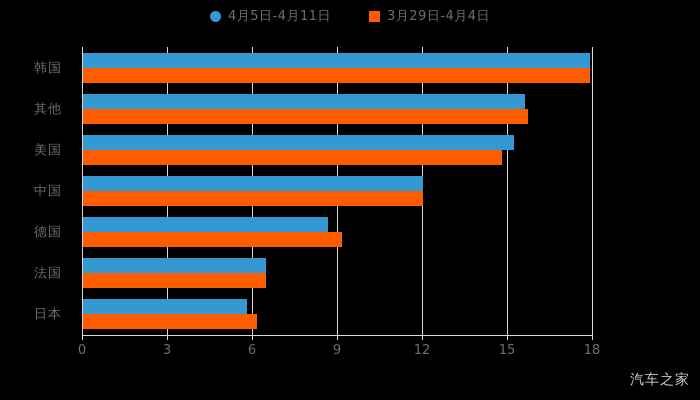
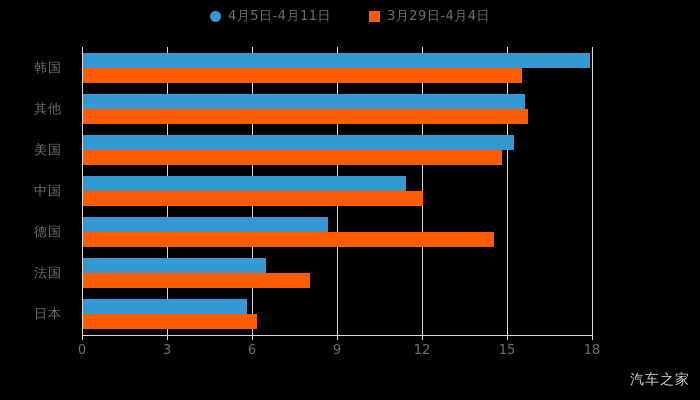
3月29日-4月4日/韩国: 17.9 -> 15.5
4月5日-4月11日/中国: 12.0 -> 11.4
3月29日-4月4日/德国: 9.2 -> 14.5
3月29日-4月4日/法国: 6.5 -> 8.0
